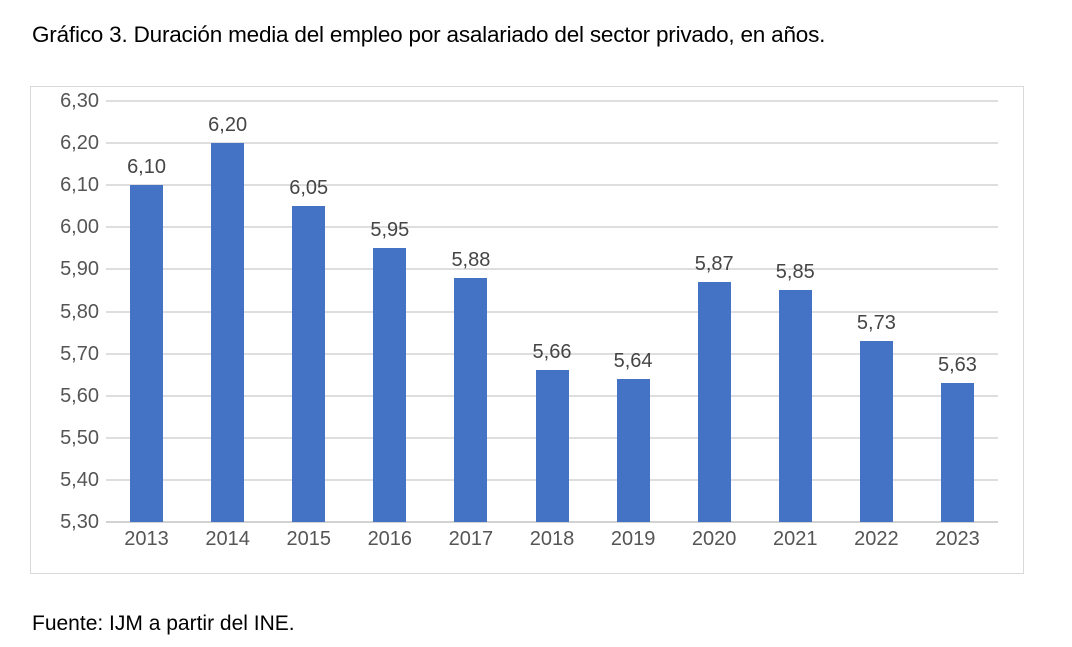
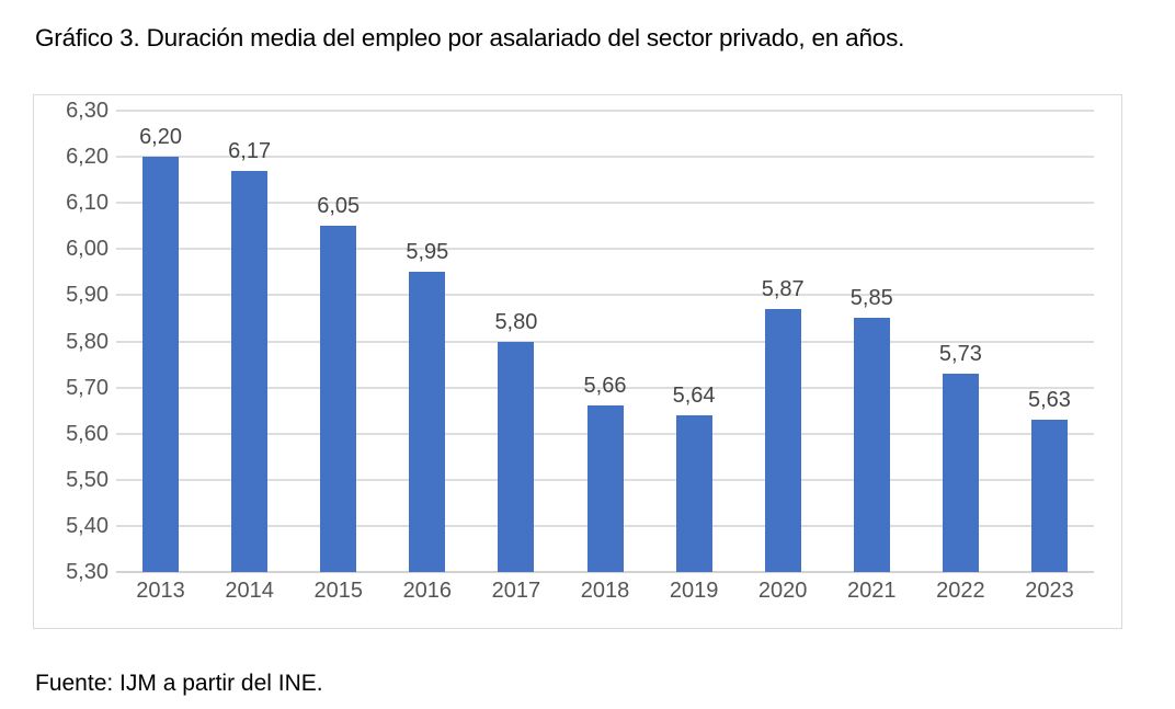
2013: 6,10 -> 6,20
2014: 6,20 -> 6,17
2017: 5,88 -> 5,80
